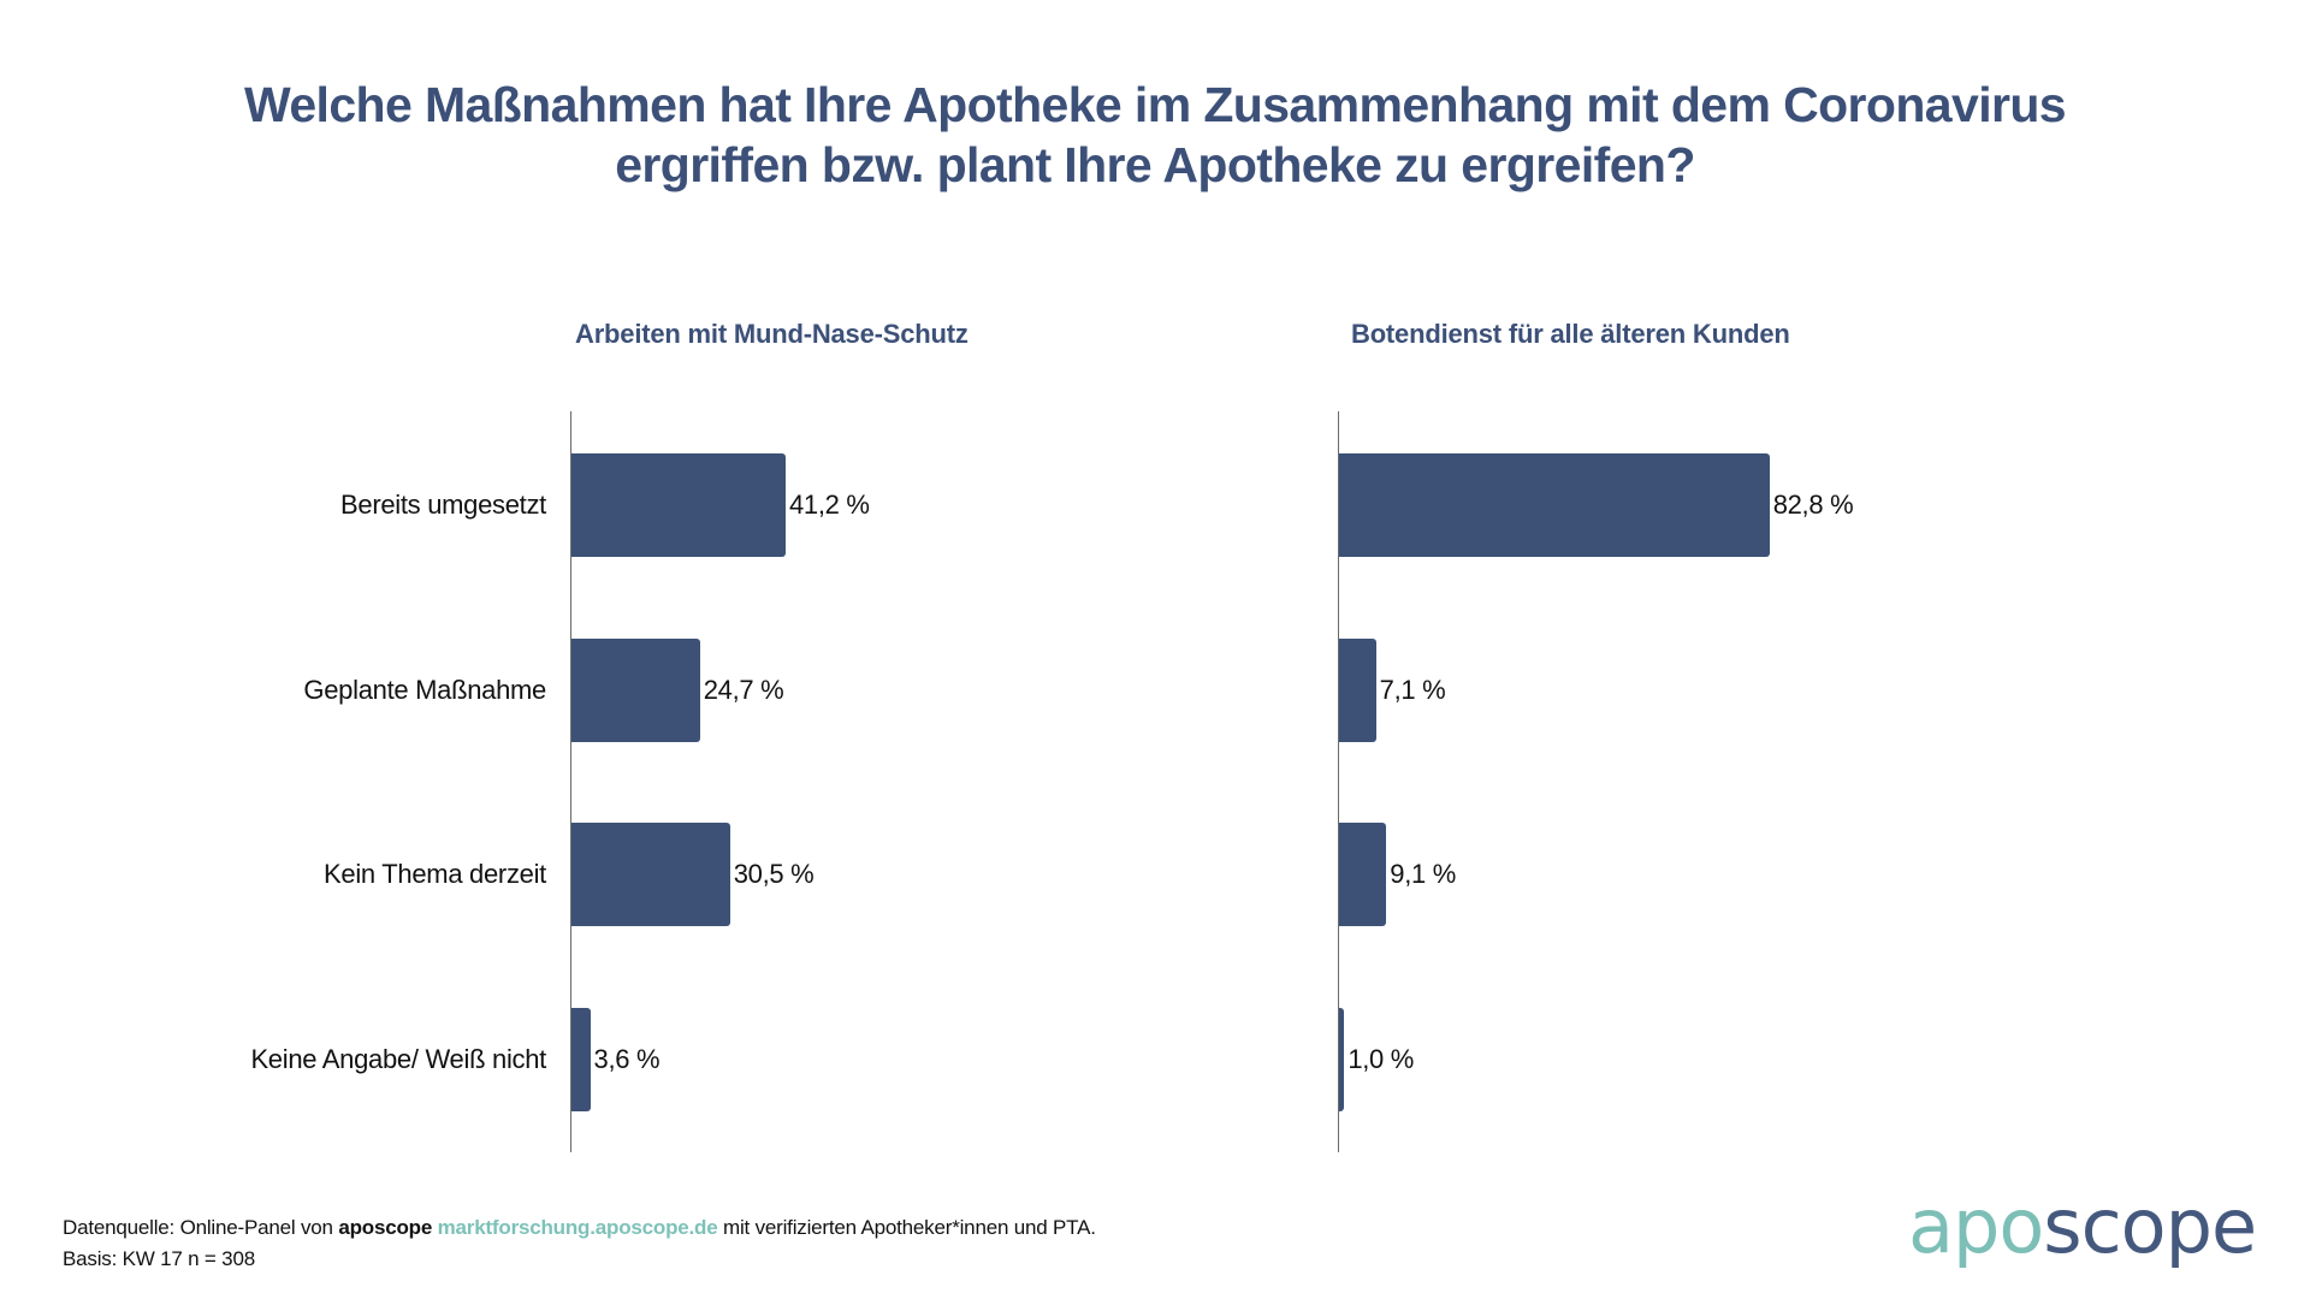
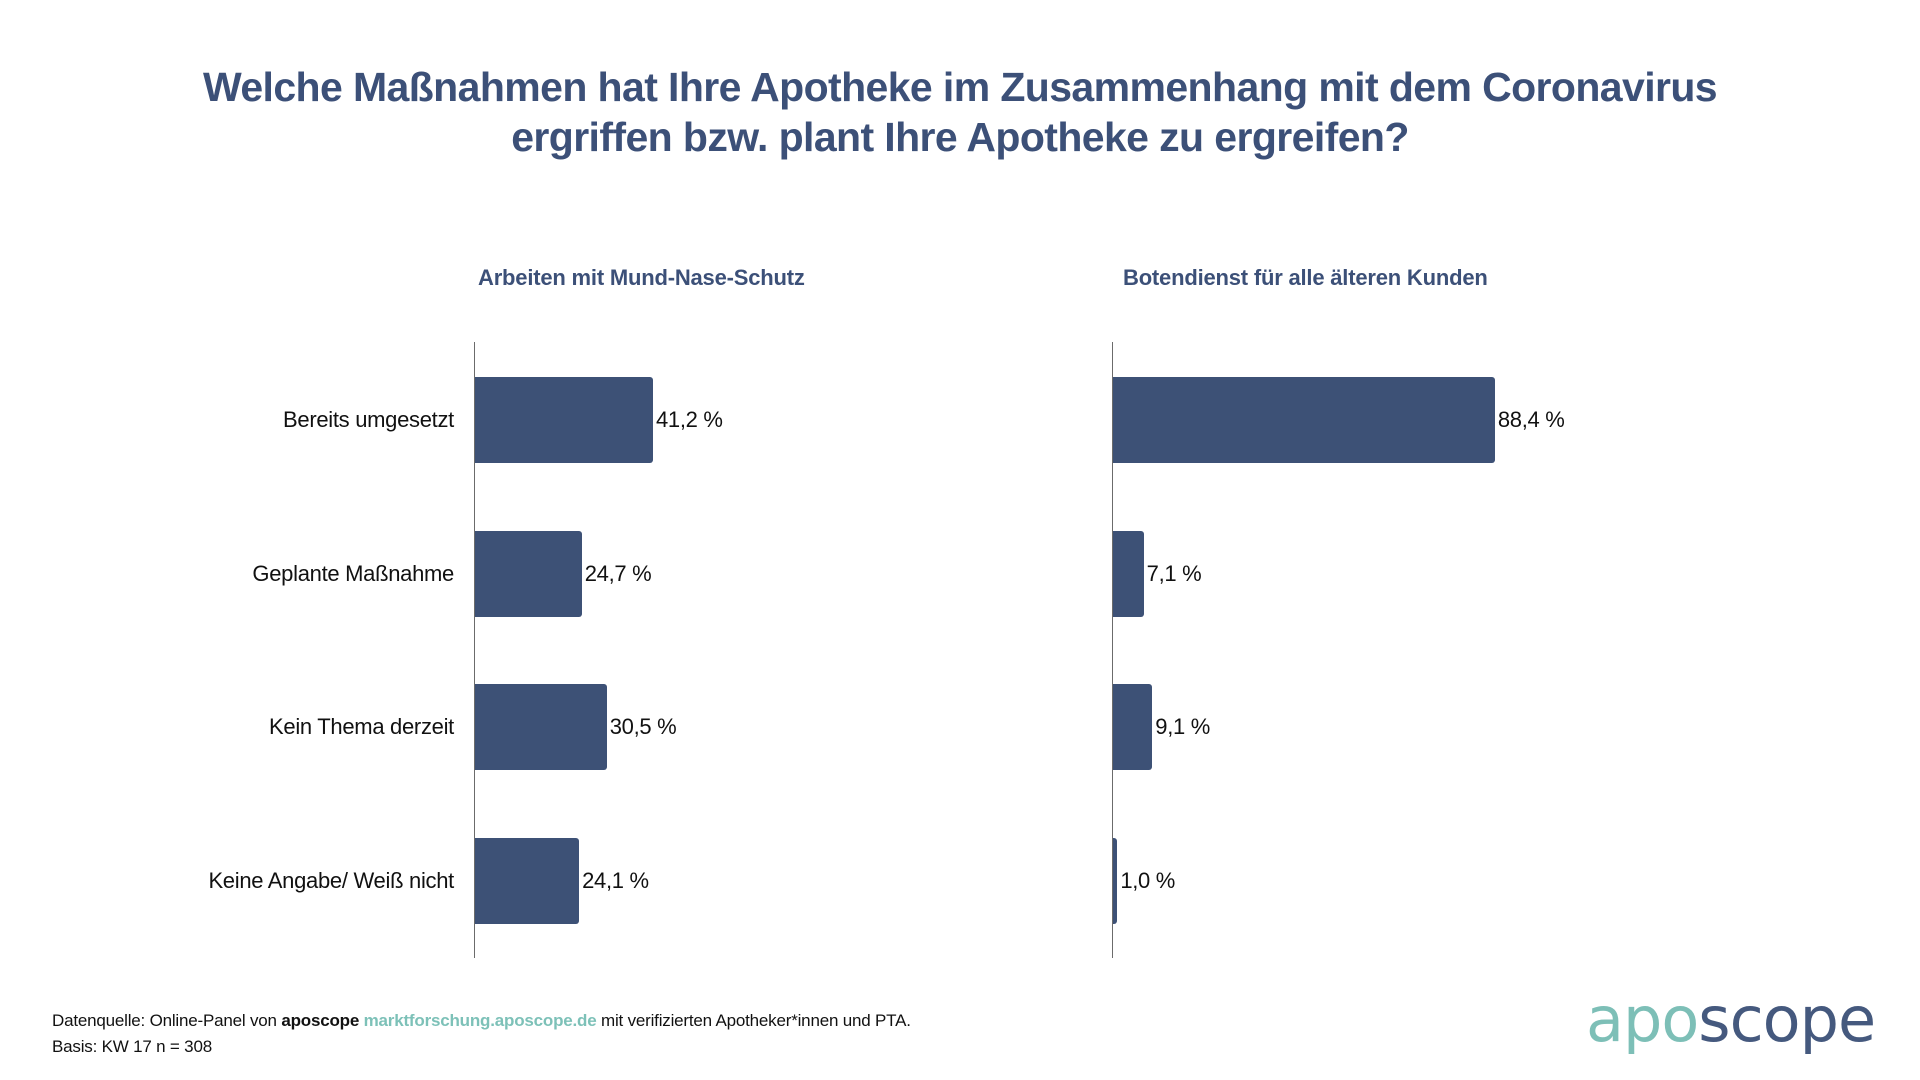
Arbeiten mit Mund-Nase-Schutz/Keine Angabe/ Weiß nicht: 3,6 -> 24,1
Botendienst für alle älteren Kunden/Bereits umgesetzt: 82,8 -> 88,4
